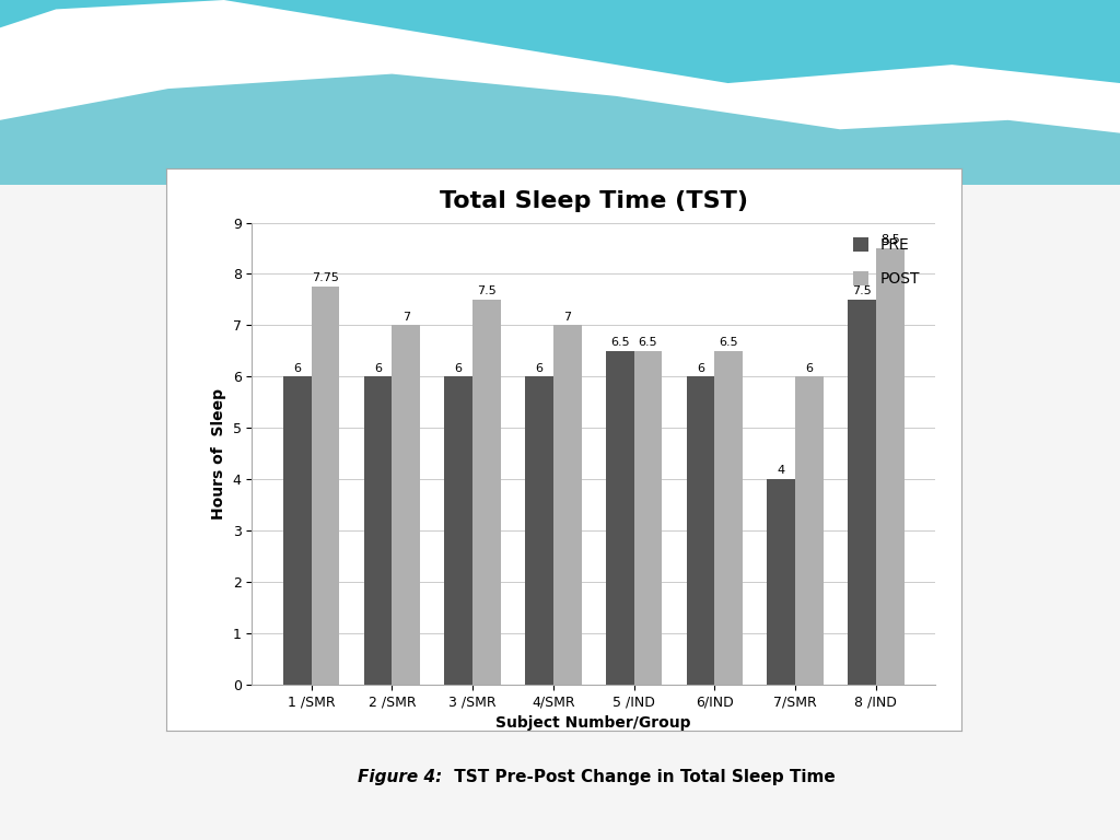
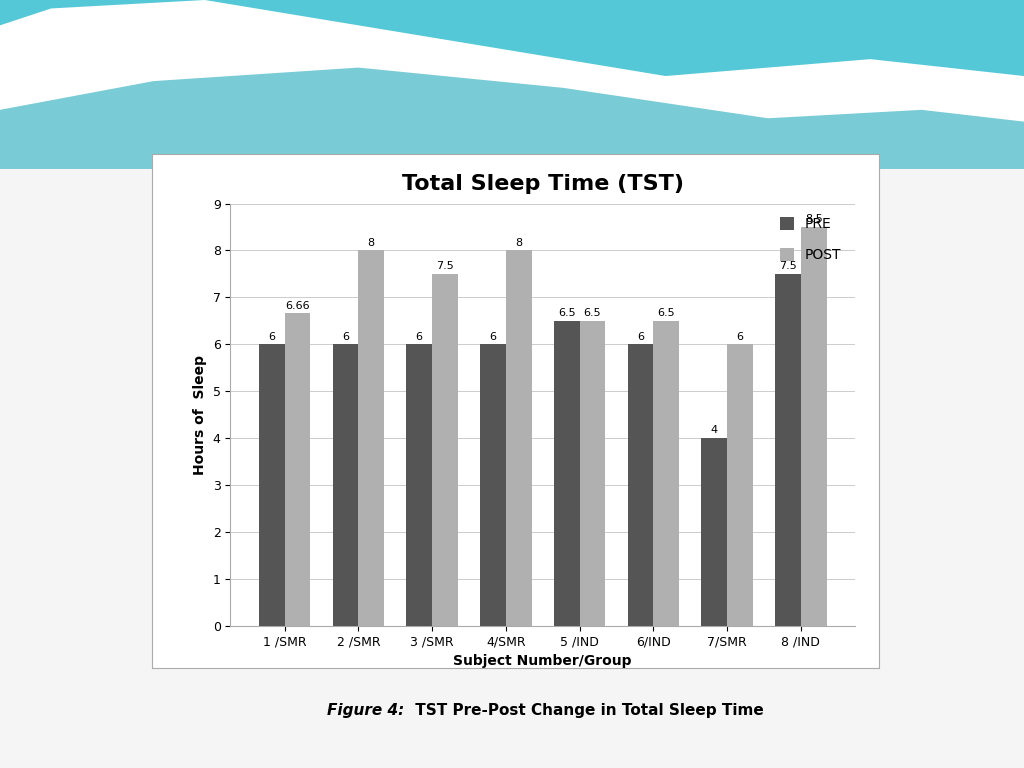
POST/1 /SMR: 7.75 -> 6.66
POST/2 /SMR: 7 -> 8
POST/4/SMR: 7 -> 8
